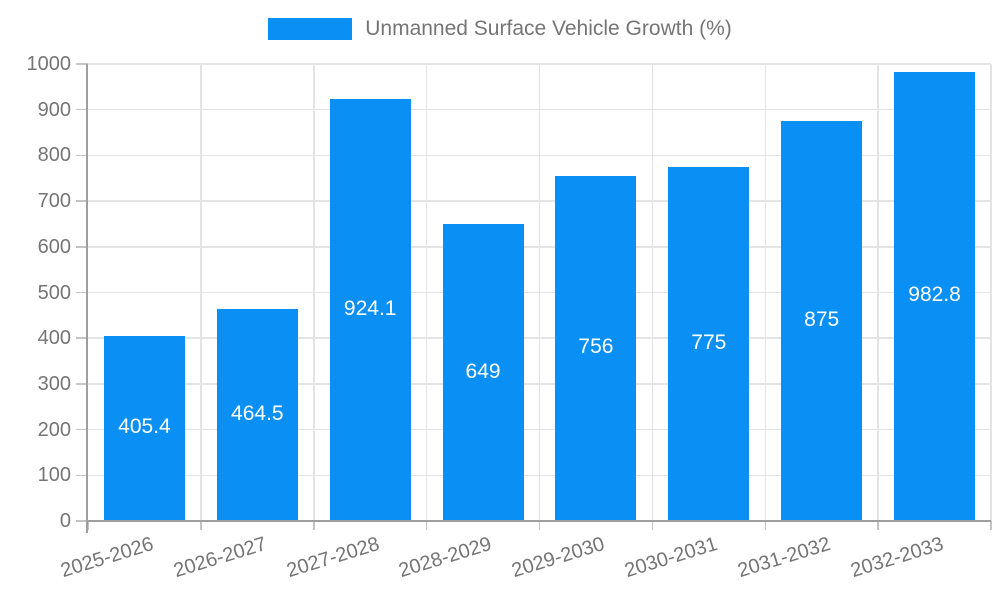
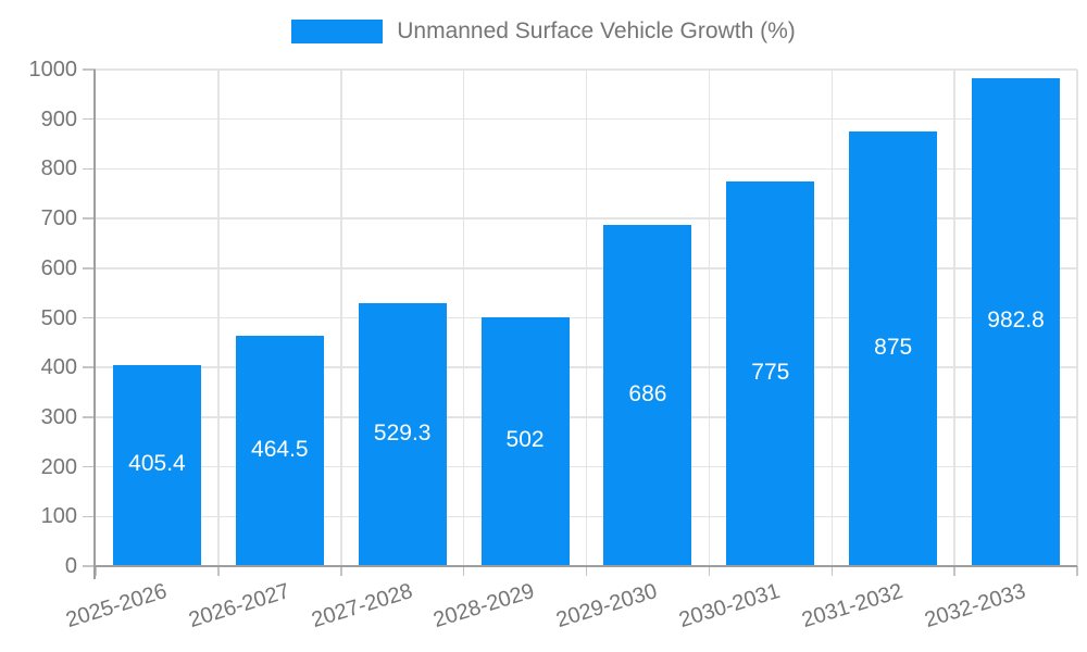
2027-2028: 924.1 -> 529.3
2028-2029: 649 -> 502
2029-2030: 756 -> 686
